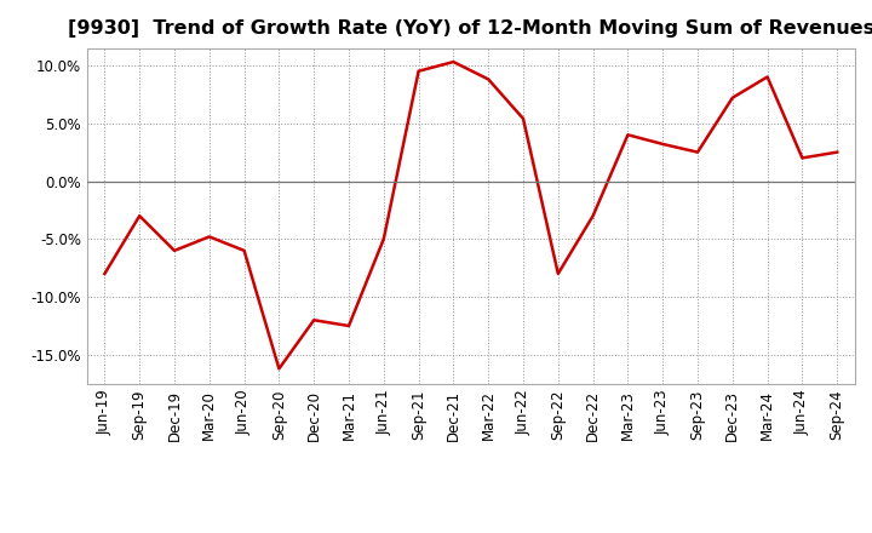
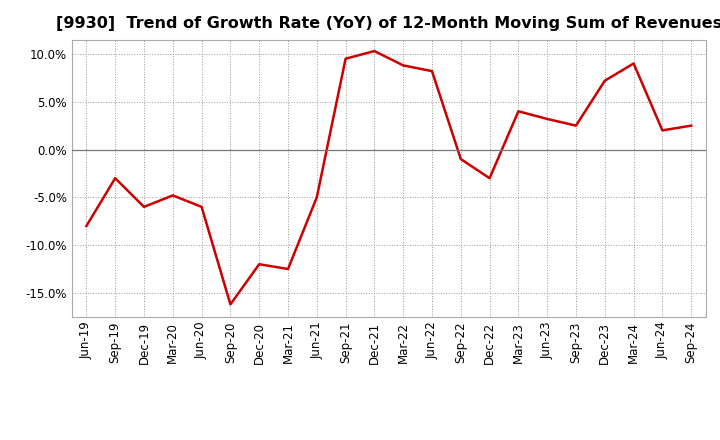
Jun-22: 5.4% -> 8.2%
Sep-22: -8.0% -> -1.0%
